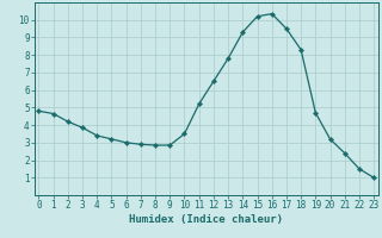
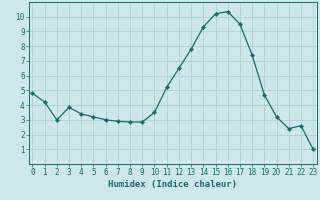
1: 4.7 -> 4.2
2: 4.2 -> 3.0
18: 8.3 -> 7.4
22: 1.5 -> 2.6
